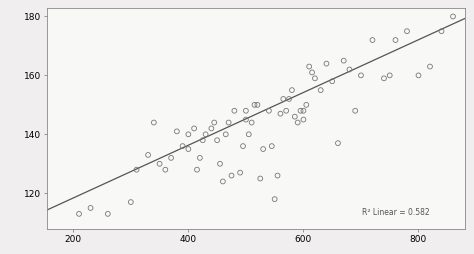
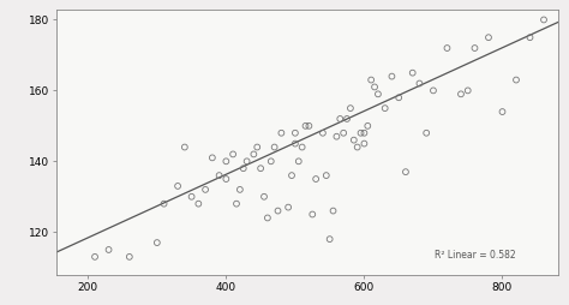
800: 160 -> 154
